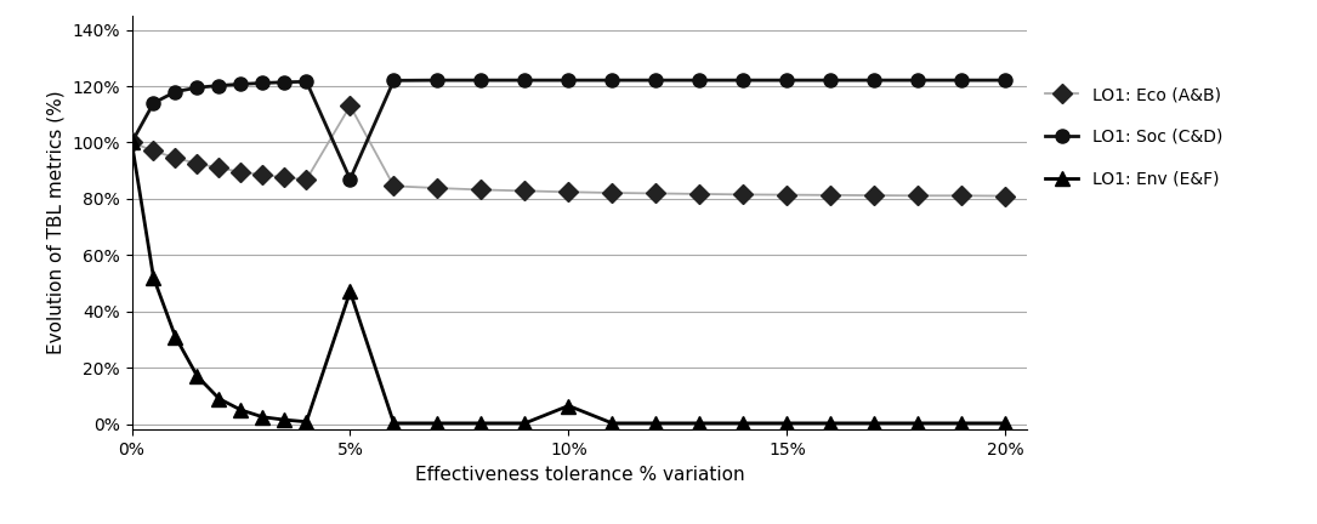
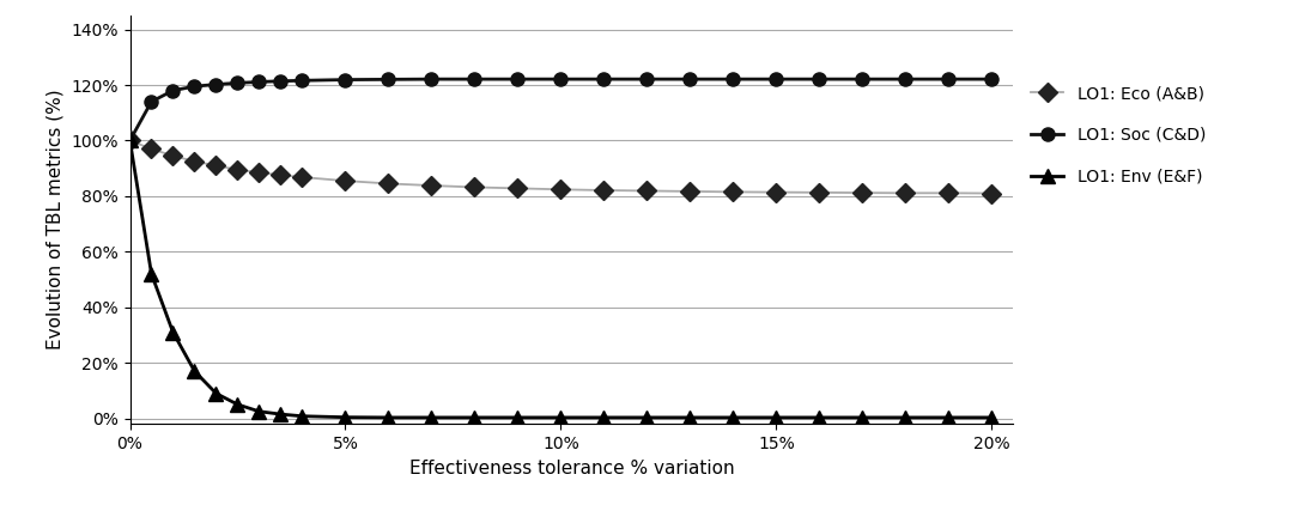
LO1: Eco (A&B)/5%: 113.0% -> 85.5%
LO1: Soc (C&D)/5%: 87.0% -> 121.9%
LO1: Env (E&F)/5%: 47.0% -> 0.4%
LO1: Env (E&F)/10%: 6.5% -> 0.3%
